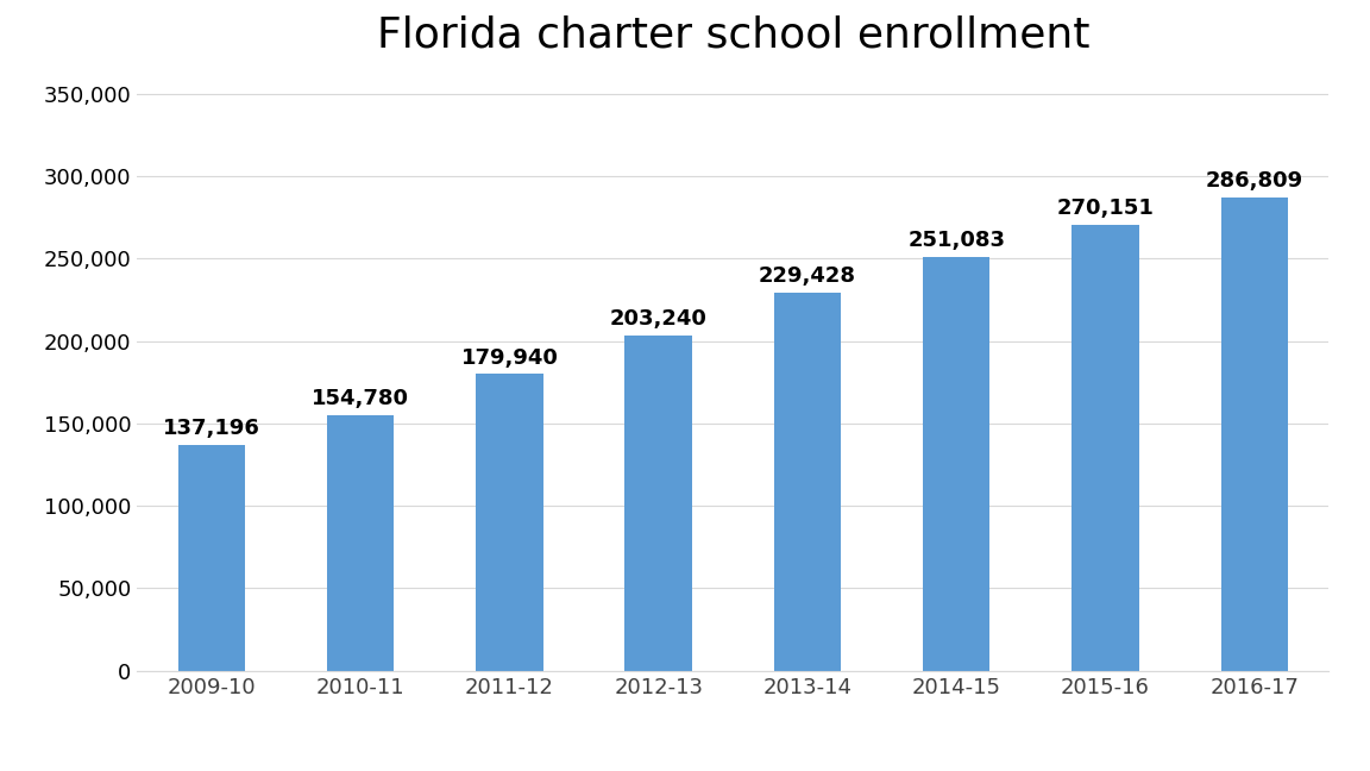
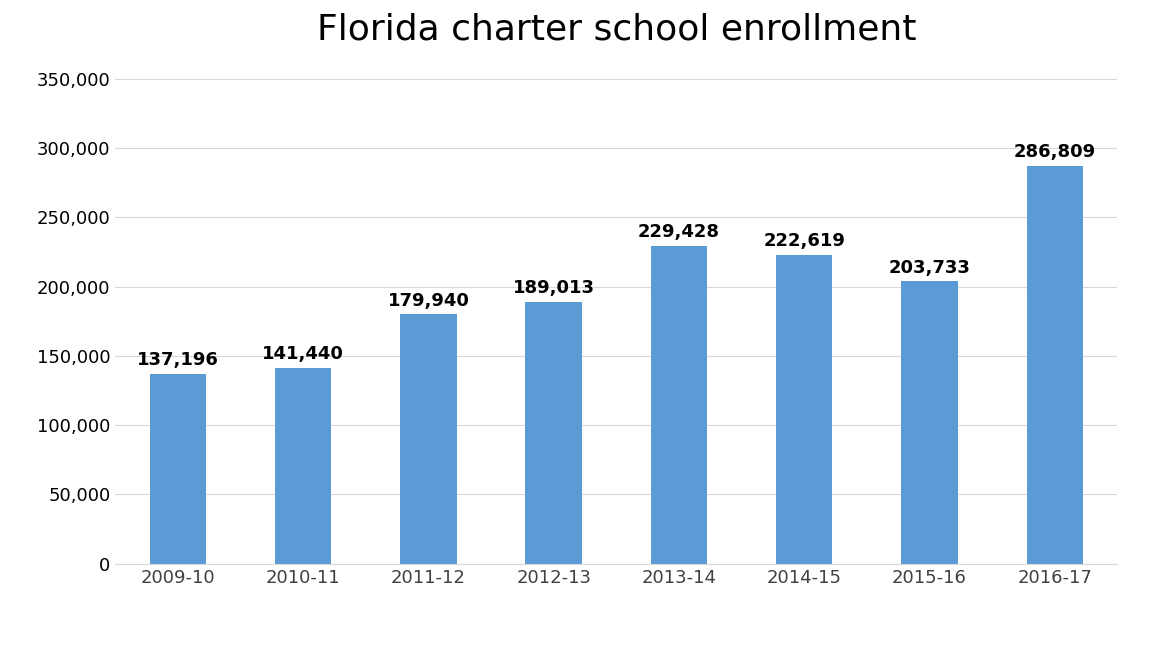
2010-11: 154,780 -> 141,440
2012-13: 203,240 -> 189,013
2014-15: 251,083 -> 222,619
2015-16: 270,151 -> 203,733
